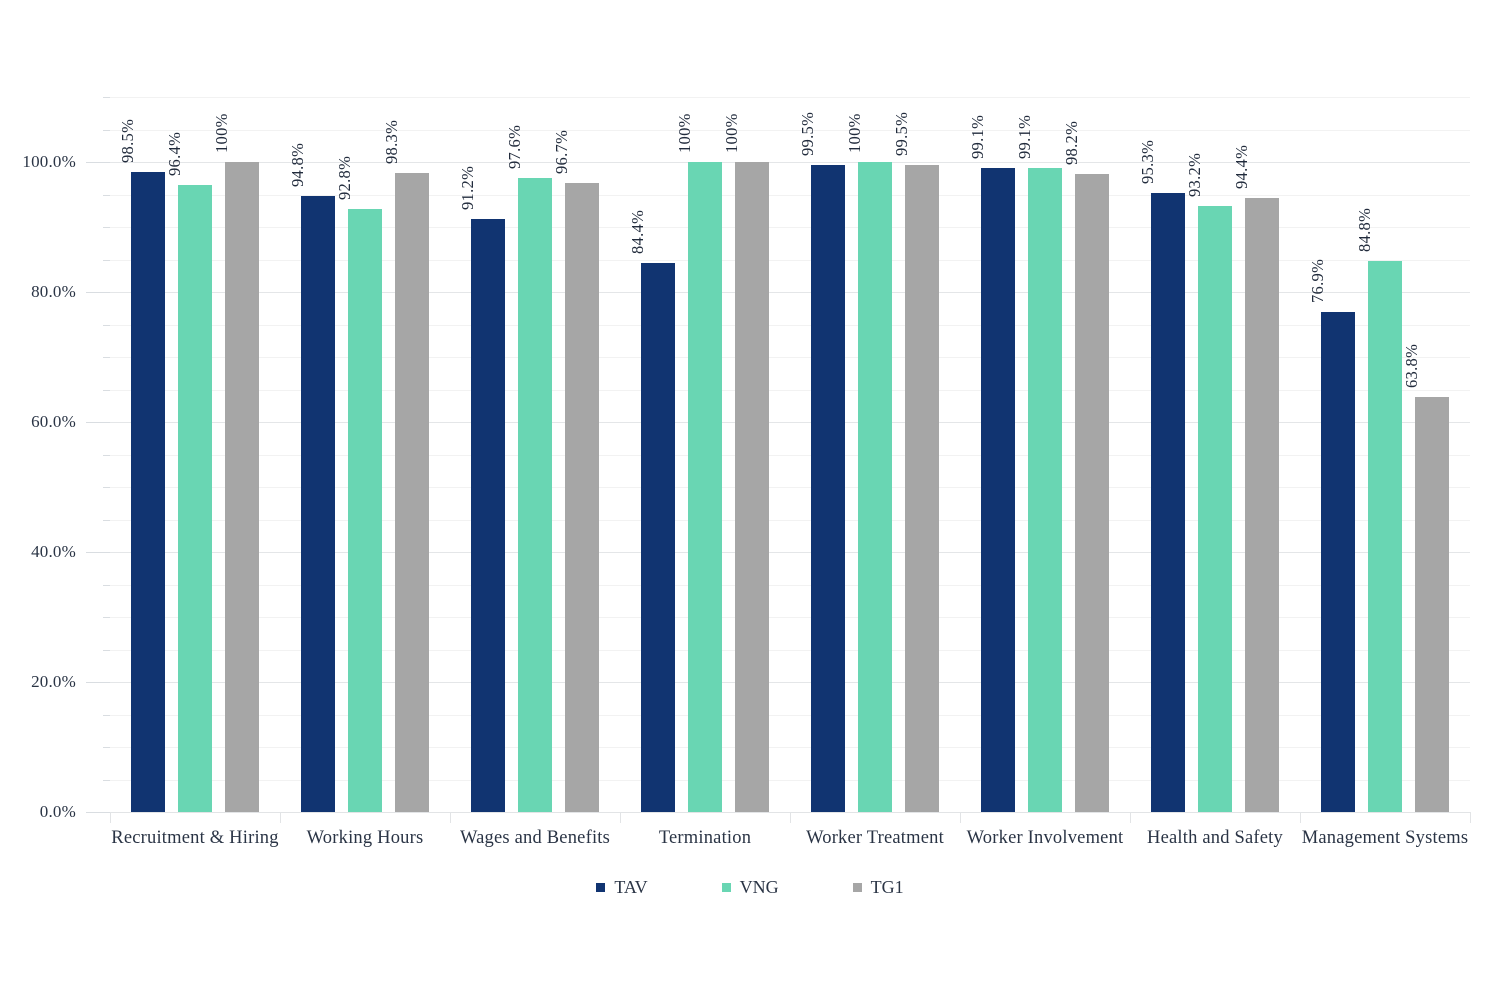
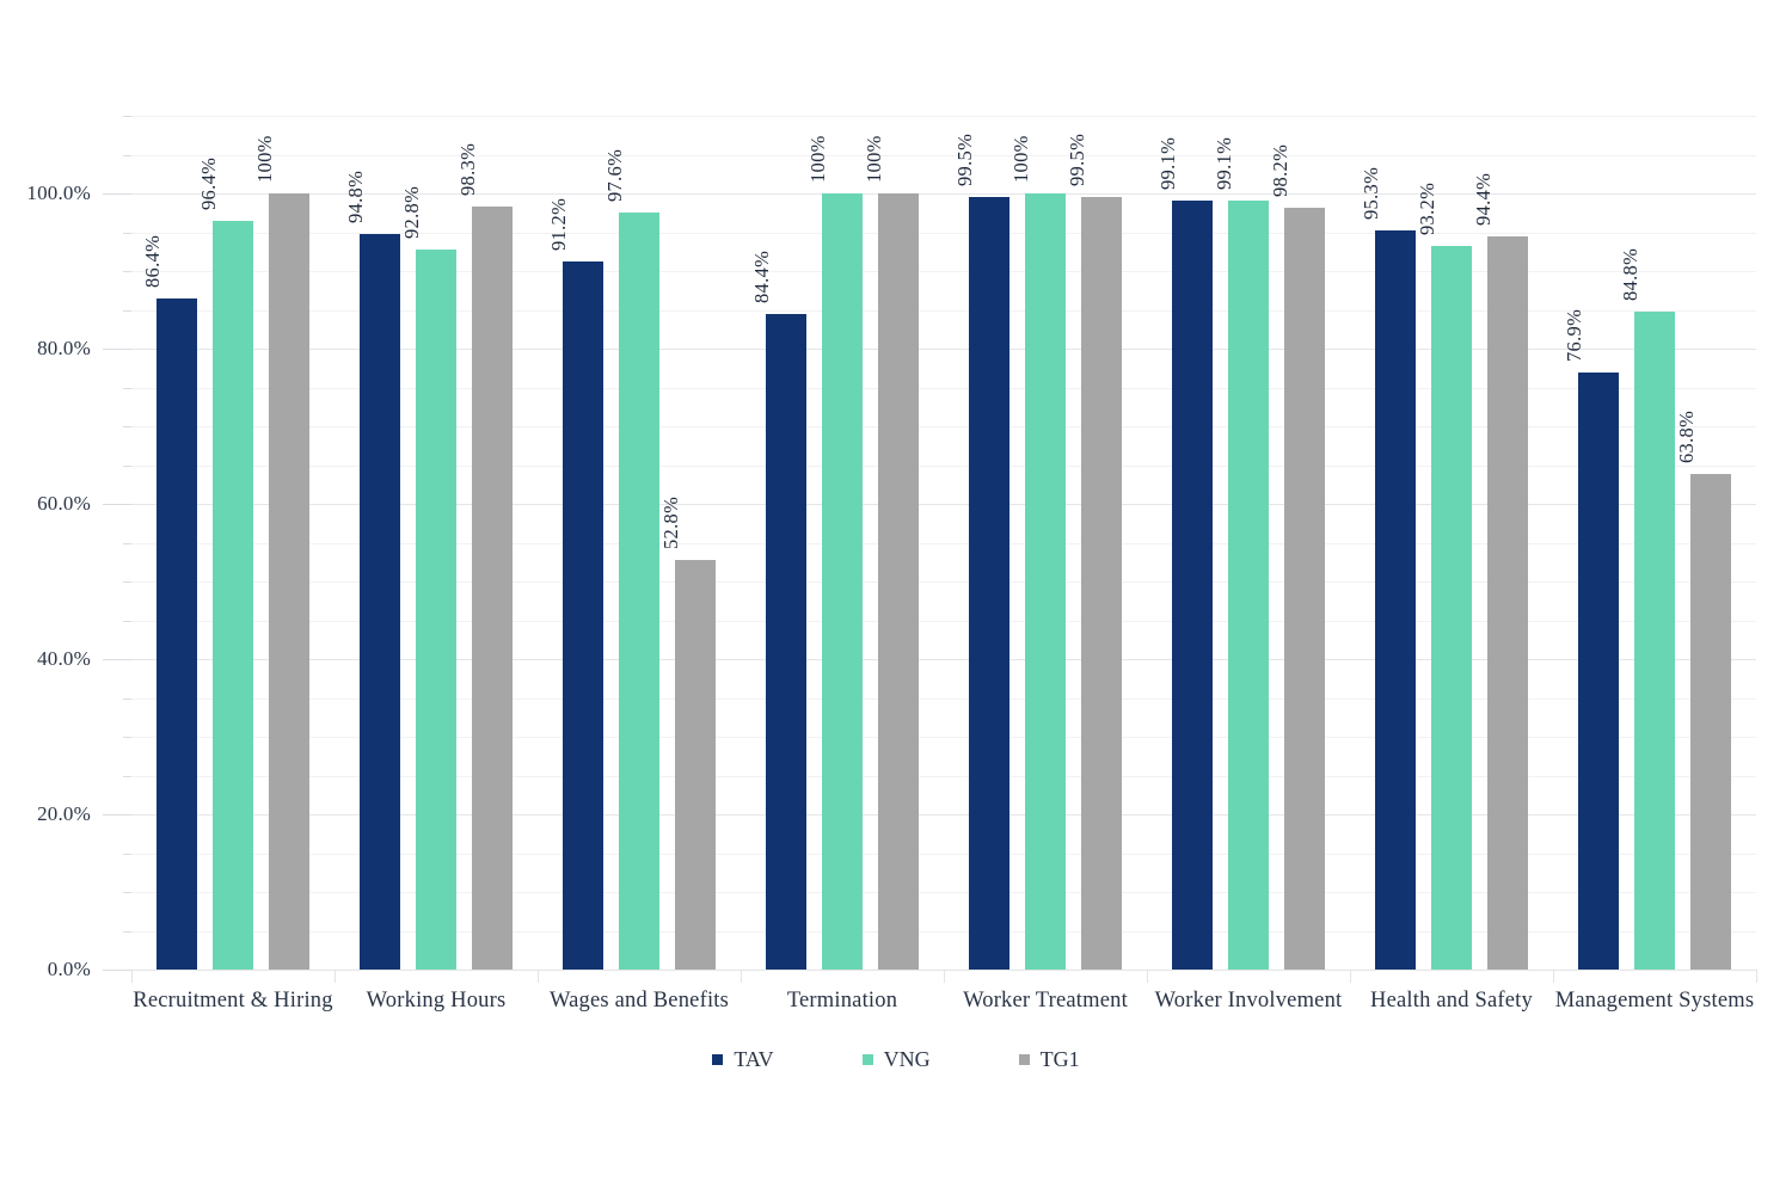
TAV/Recruitment & Hiring: 98.5% -> 86.4%
TG1/Wages and Benefits: 96.7% -> 52.8%
